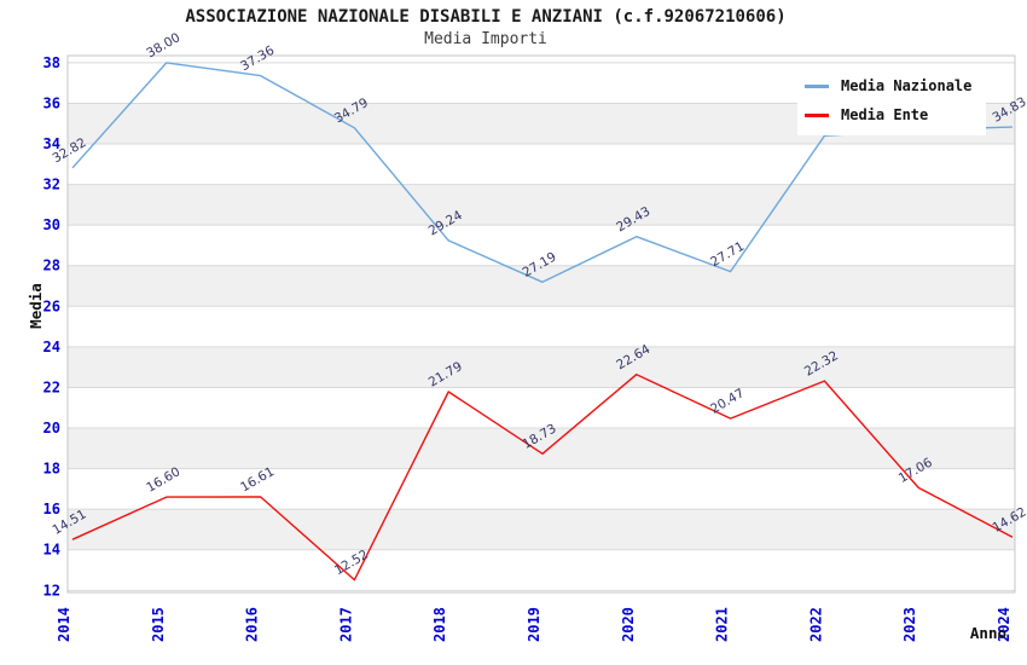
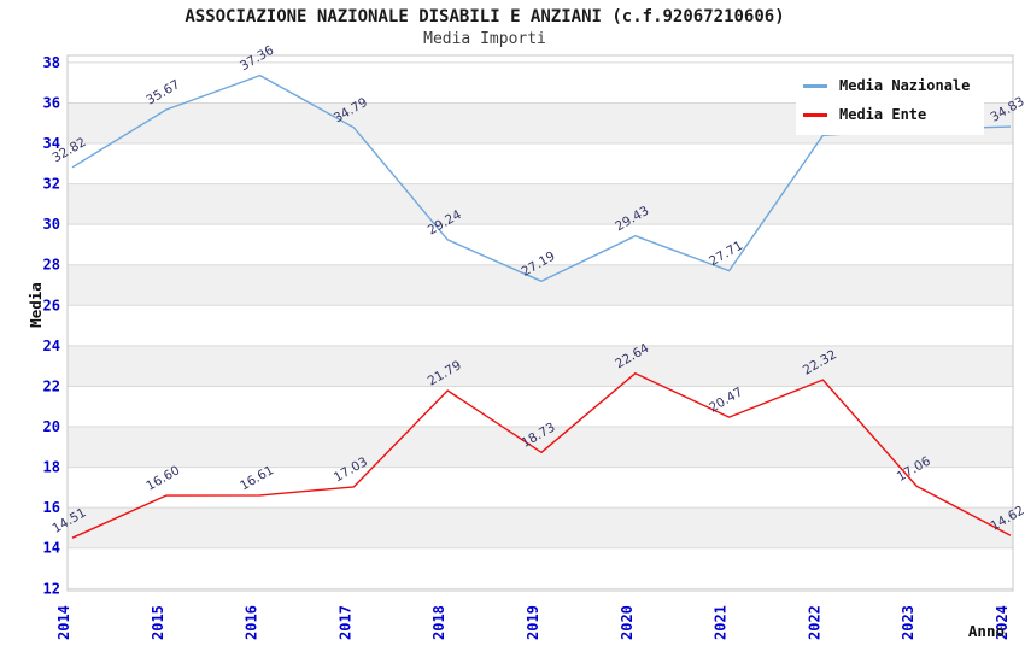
Media Nazionale/2015: 38.00 -> 35.67
Media Ente/2017: 12.52 -> 17.03
